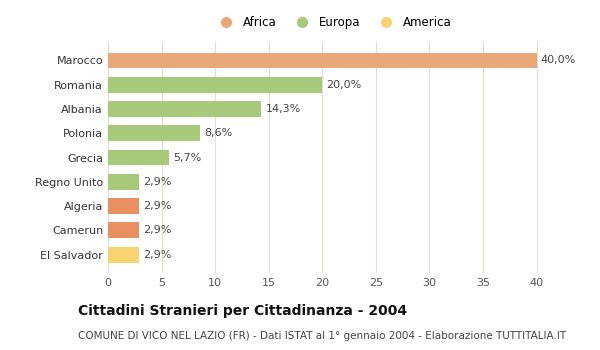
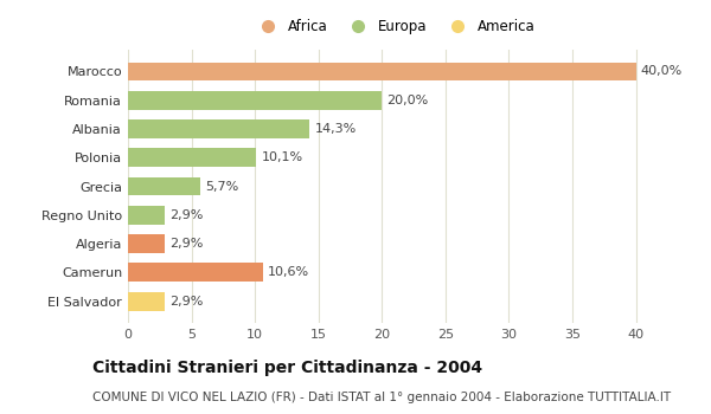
Polonia: 8,6% -> 10,1%
Camerun: 2,9% -> 10,6%
